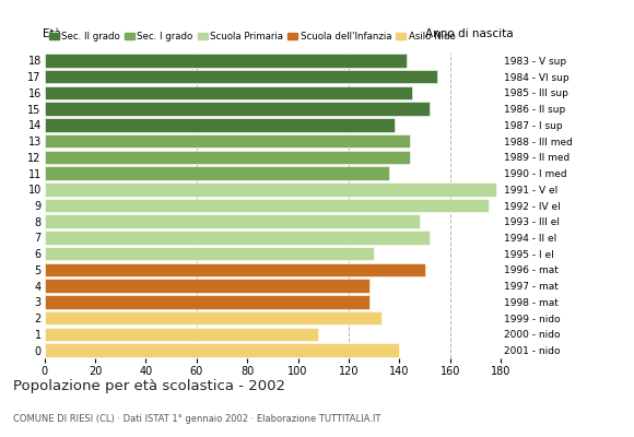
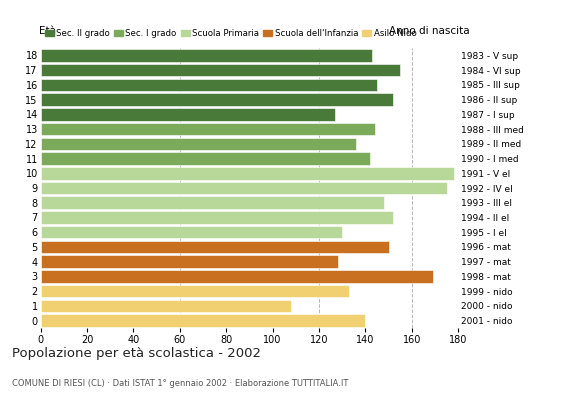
14: 138 -> 127
12: 144 -> 136
11: 136 -> 142
3: 128 -> 169
